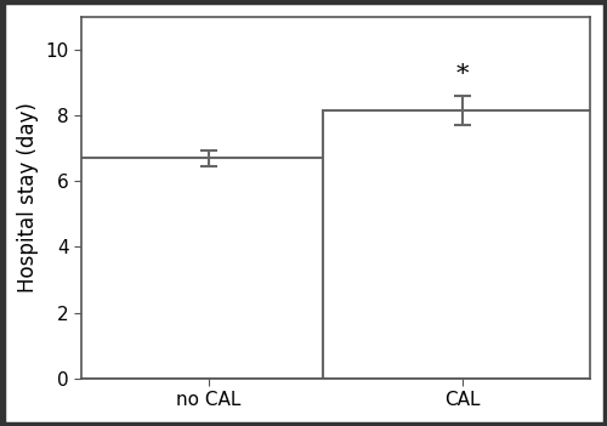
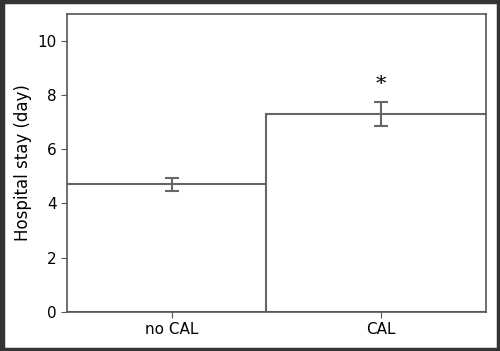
no CAL: 6.70 -> 4.70
CAL: 8.15 -> 7.30
